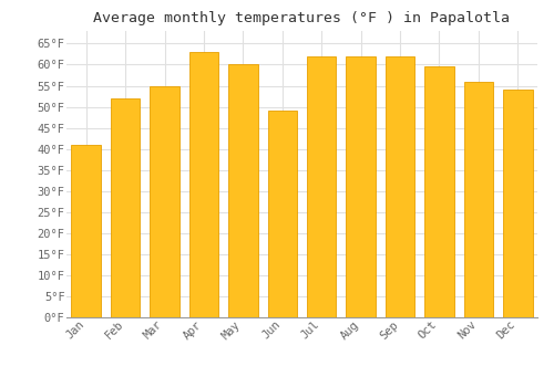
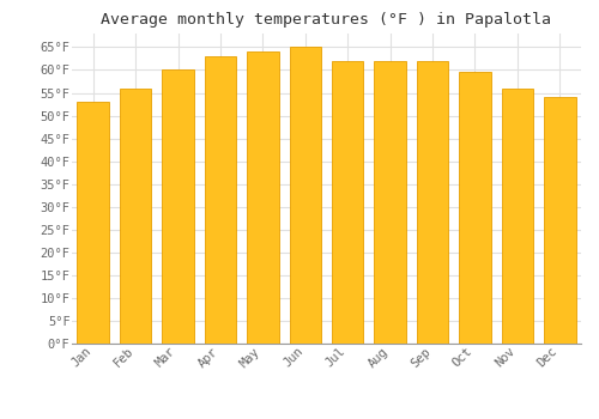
Jan: 41.0°F -> 53.0°F
Feb: 52.0°F -> 56.0°F
Mar: 55.0°F -> 60.0°F
May: 60.0°F -> 64.0°F
Jun: 49.0°F -> 65.0°F
